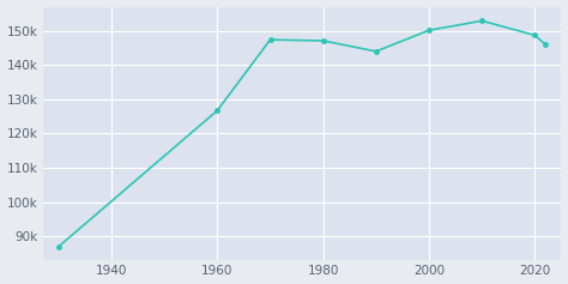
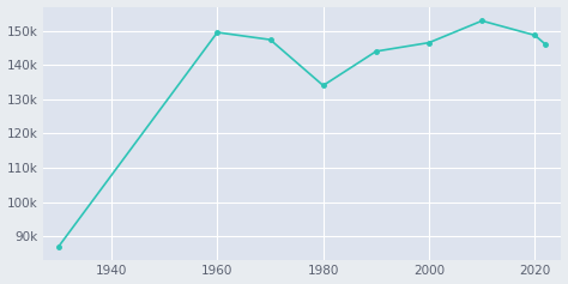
1960: 126.7k -> 149.5k
1980: 147.1k -> 134.0k
2000: 150.1k -> 146.5k
